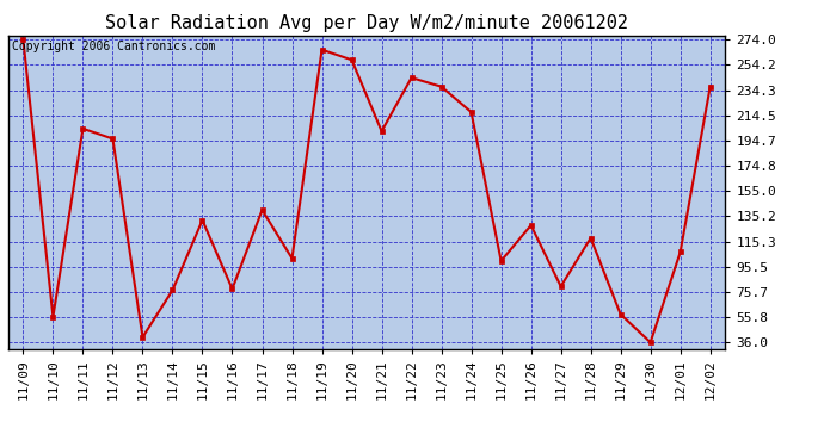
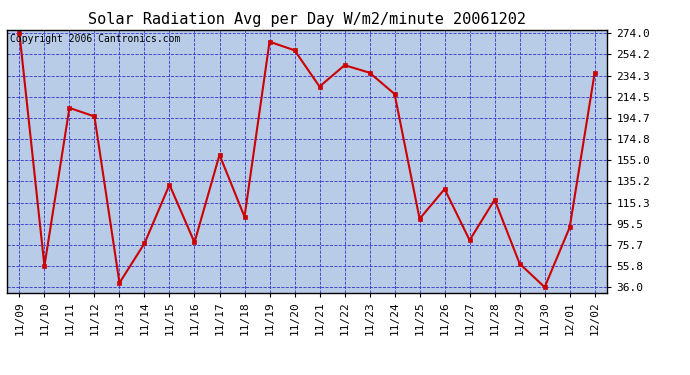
11/17: 140 -> 160
11/21: 202 -> 224
12/01: 107 -> 92
